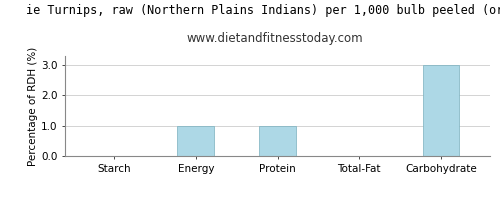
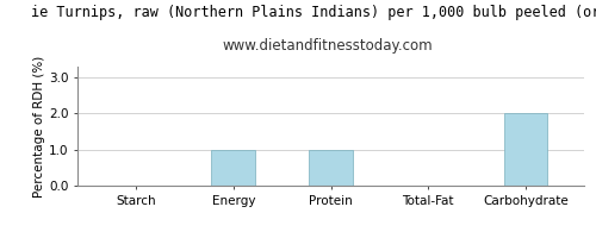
Carbohydrate: 3 -> 2
